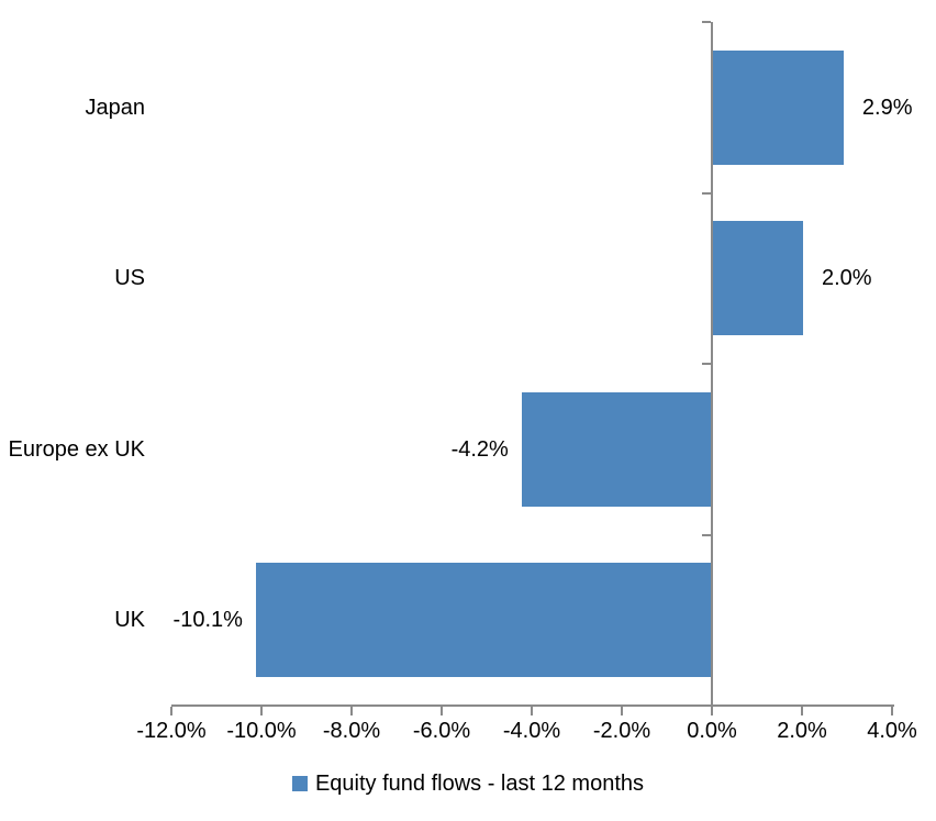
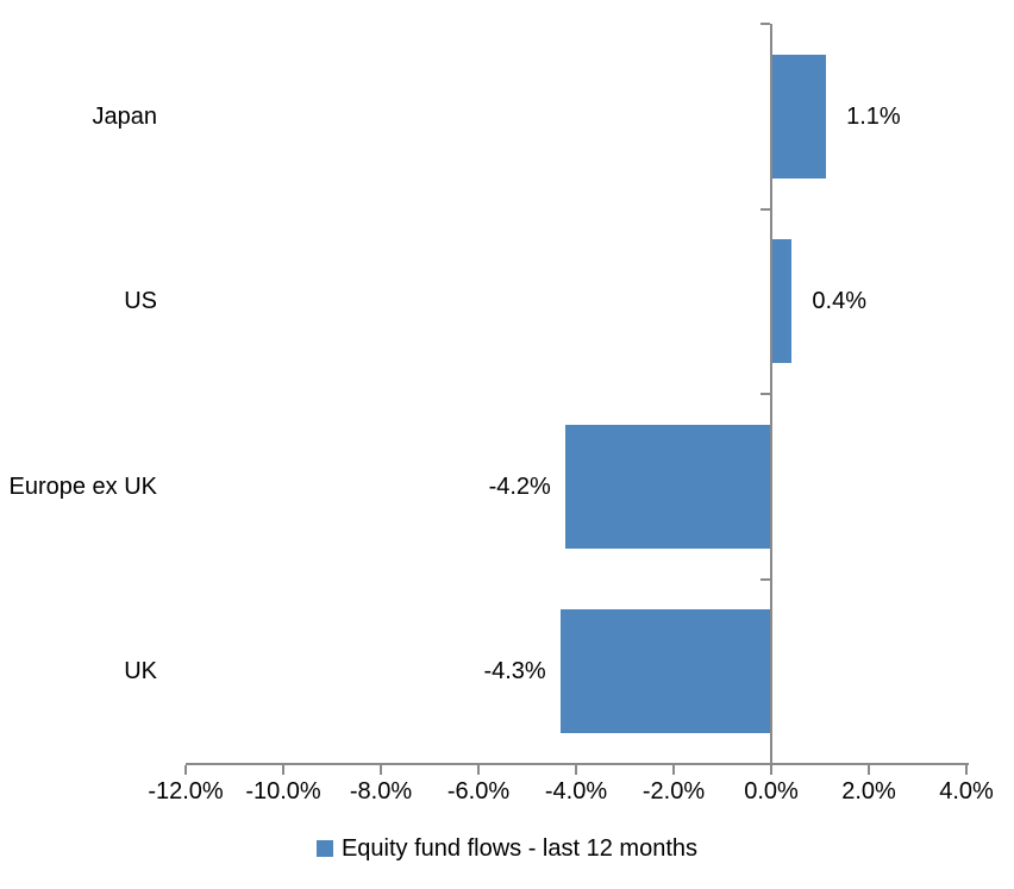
Japan: 2.9% -> 1.1%
US: 2.0% -> 0.4%
UK: -10.1% -> -4.3%
